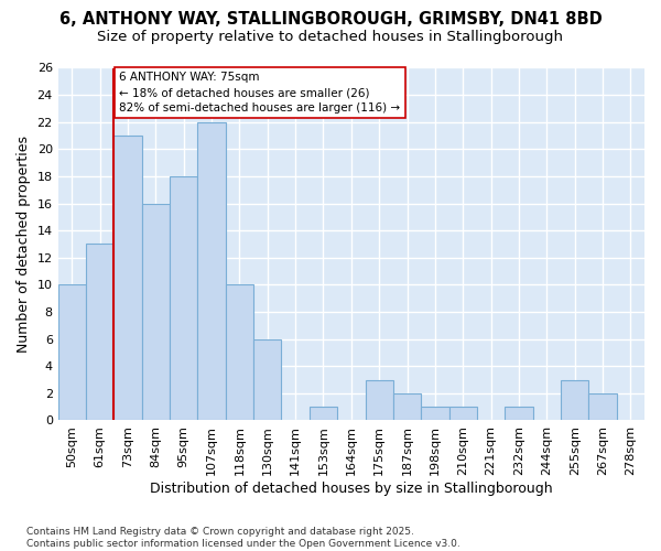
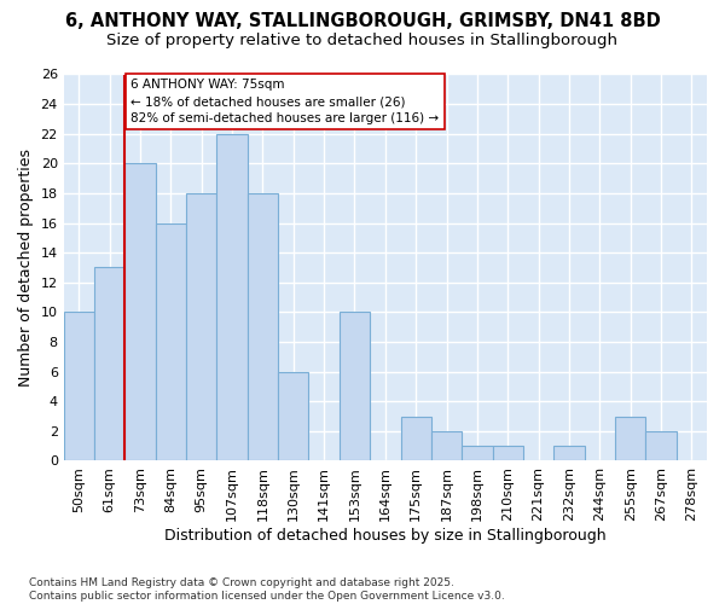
73sqm: 21 -> 20
118sqm: 10 -> 18
153sqm: 1 -> 10
